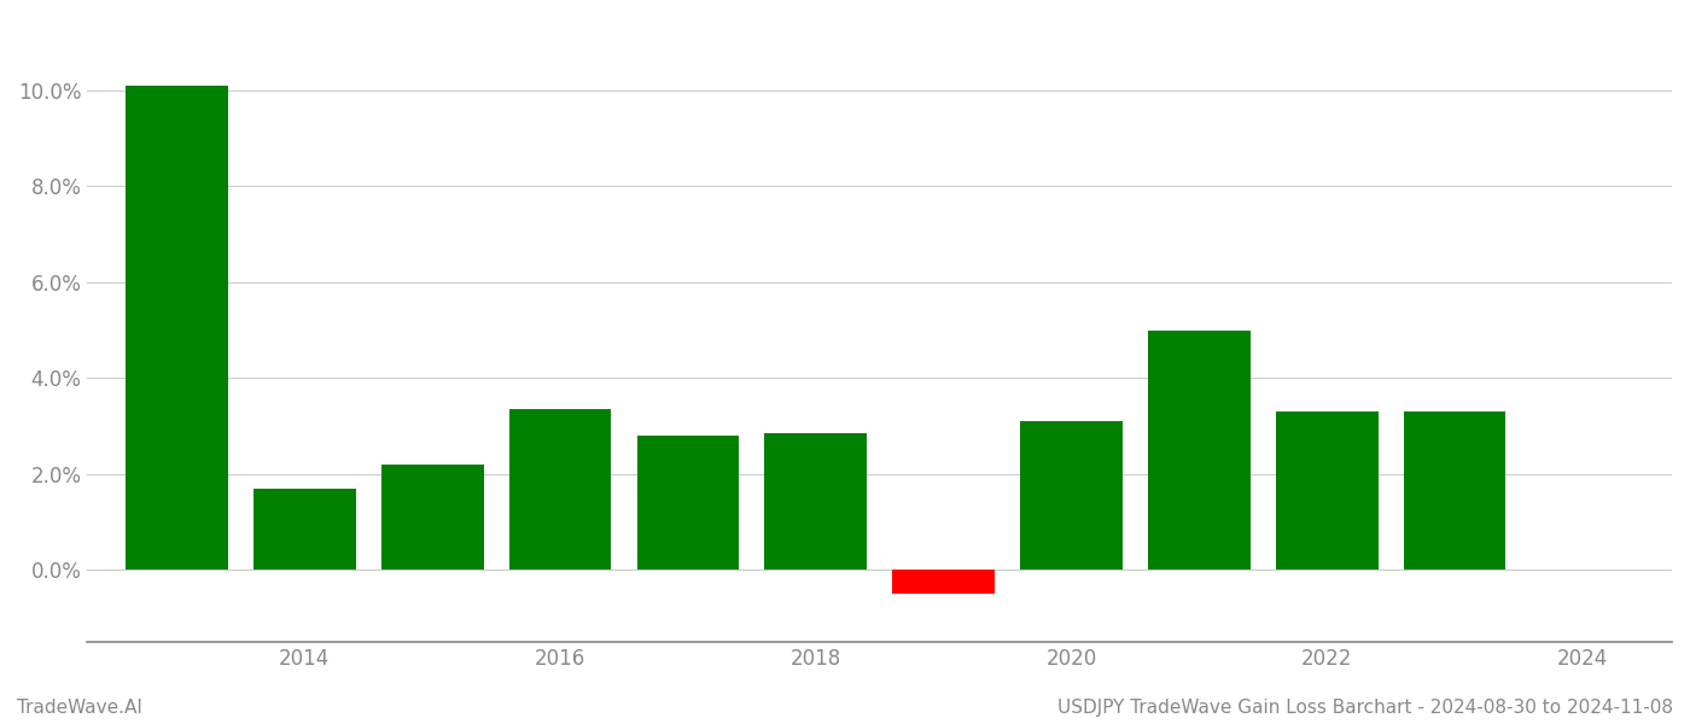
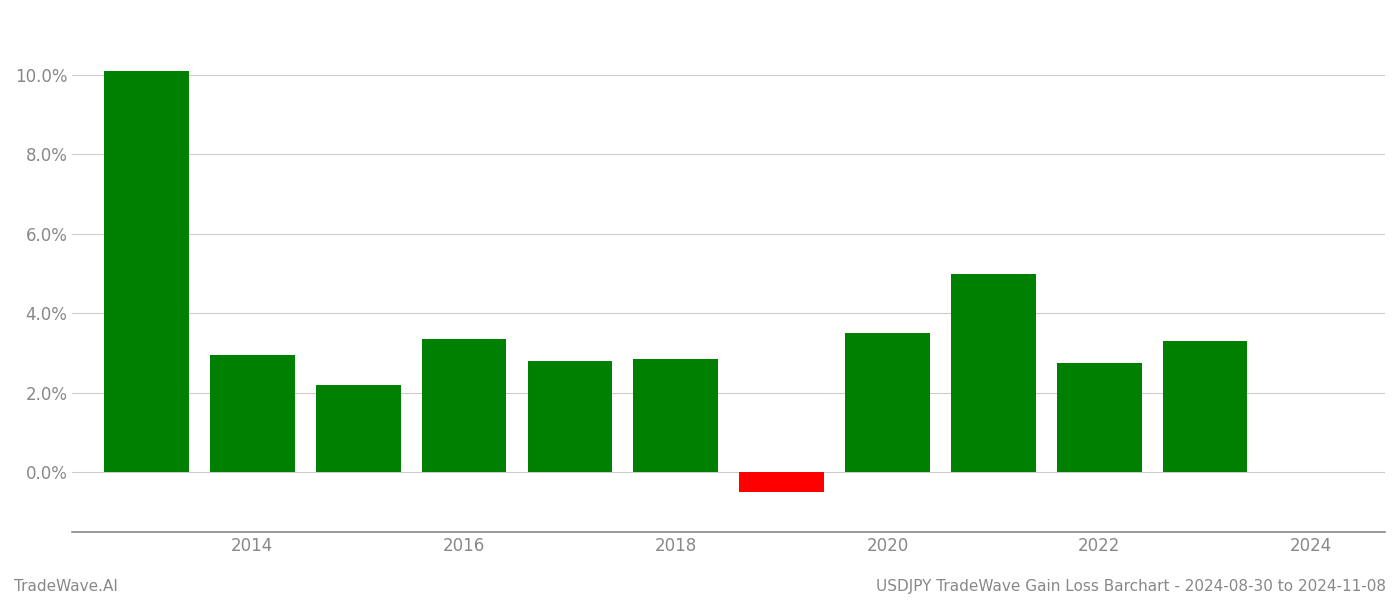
2014: 1.70% -> 2.95%
2020: 3.10% -> 3.50%
2022: 3.30% -> 2.75%
